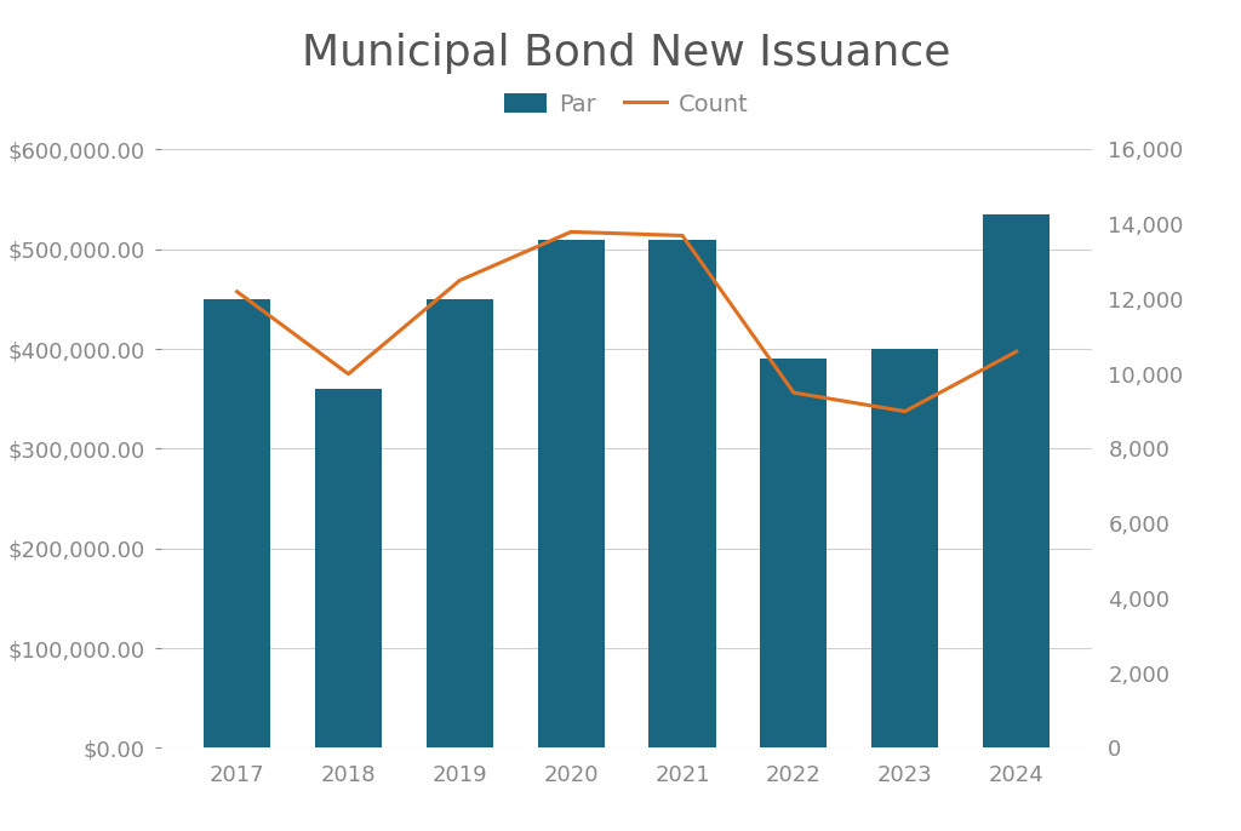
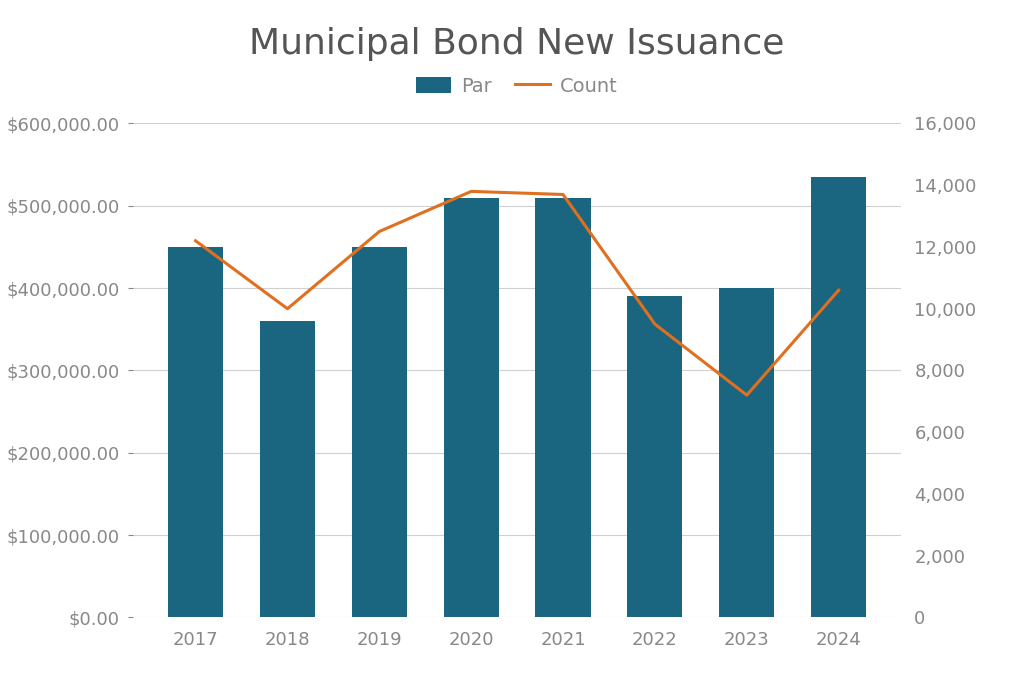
Count/2023: 9,000 -> 7,200
